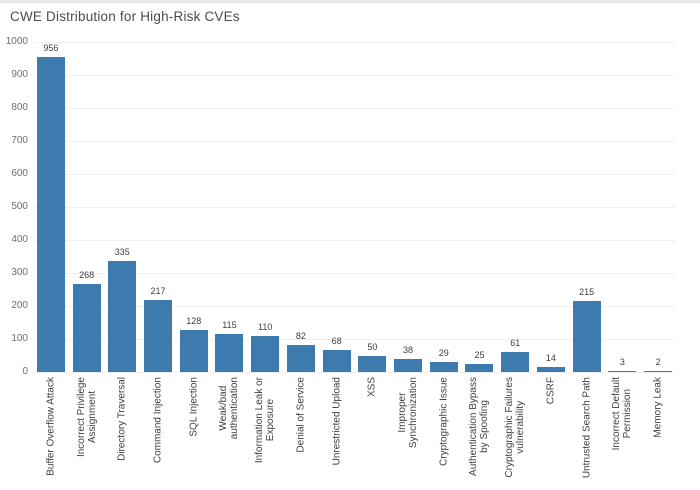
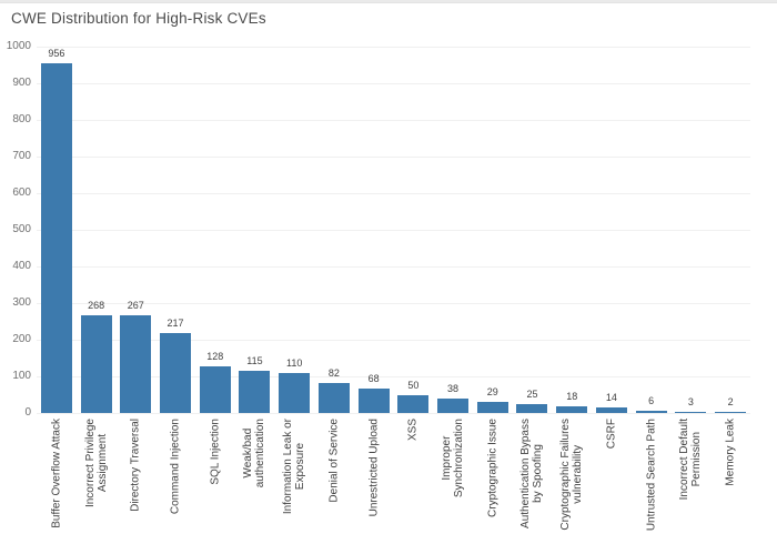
Directory Traversal: 335 -> 267
Cryptographic Failures vulnerability: 61 -> 18
Untrusted Search Path: 215 -> 6
